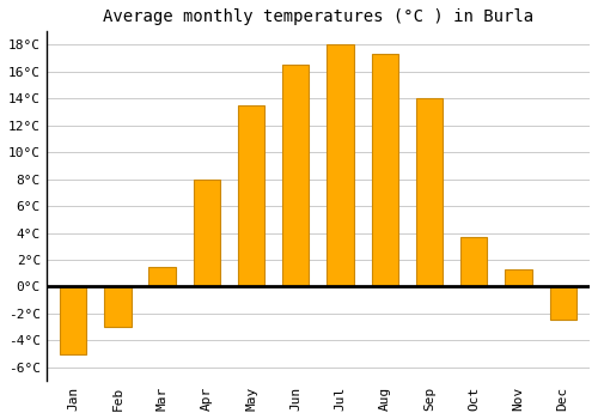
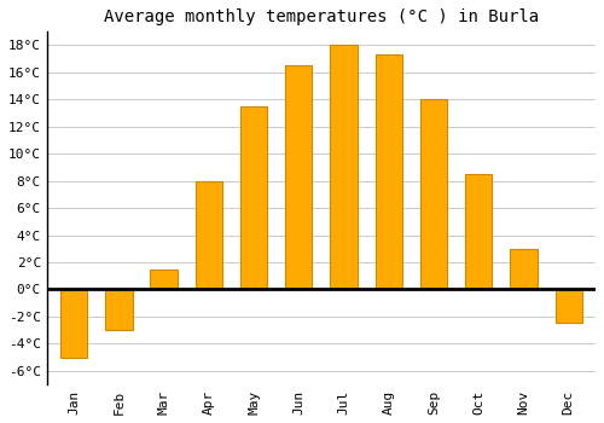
Oct: 3.7°C -> 8.5°C
Nov: 1.3°C -> 3.0°C
